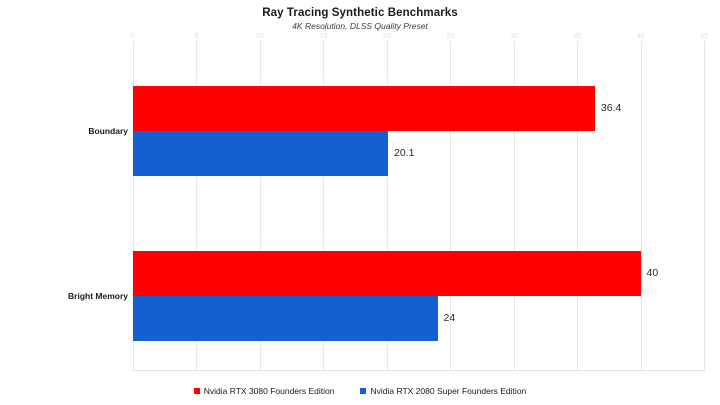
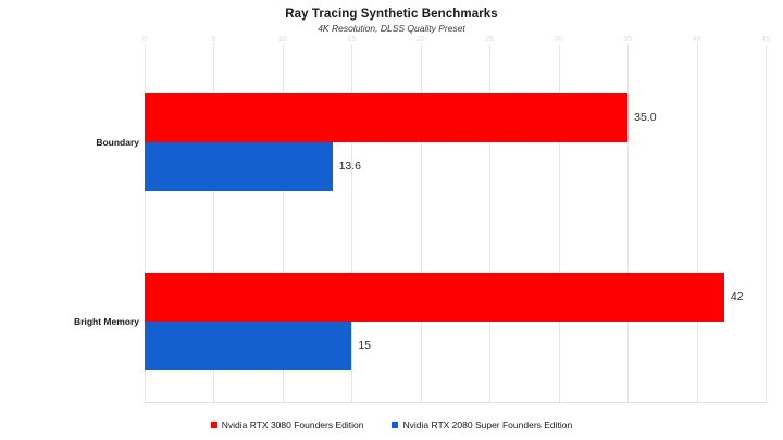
Nvidia RTX 3080 Founders Edition/Boundary: 36.4 -> 35.0
Nvidia RTX 2080 Super Founders Edition/Boundary: 20.1 -> 13.6
Nvidia RTX 3080 Founders Edition/Bright Memory: 40 -> 42
Nvidia RTX 2080 Super Founders Edition/Bright Memory: 24 -> 15
